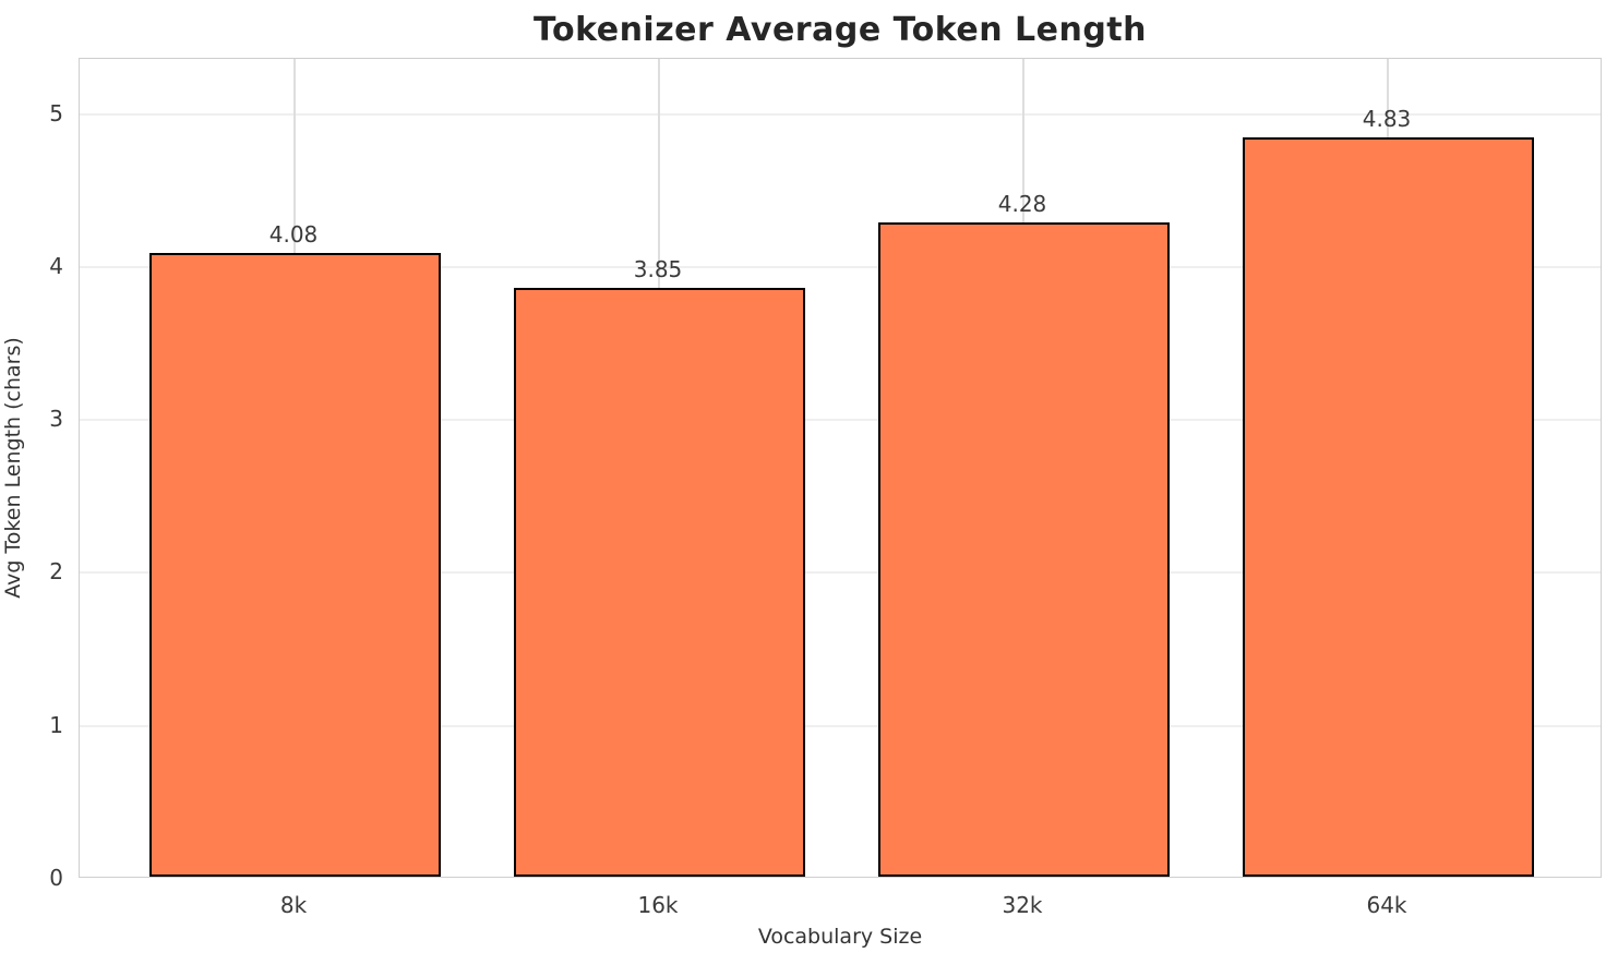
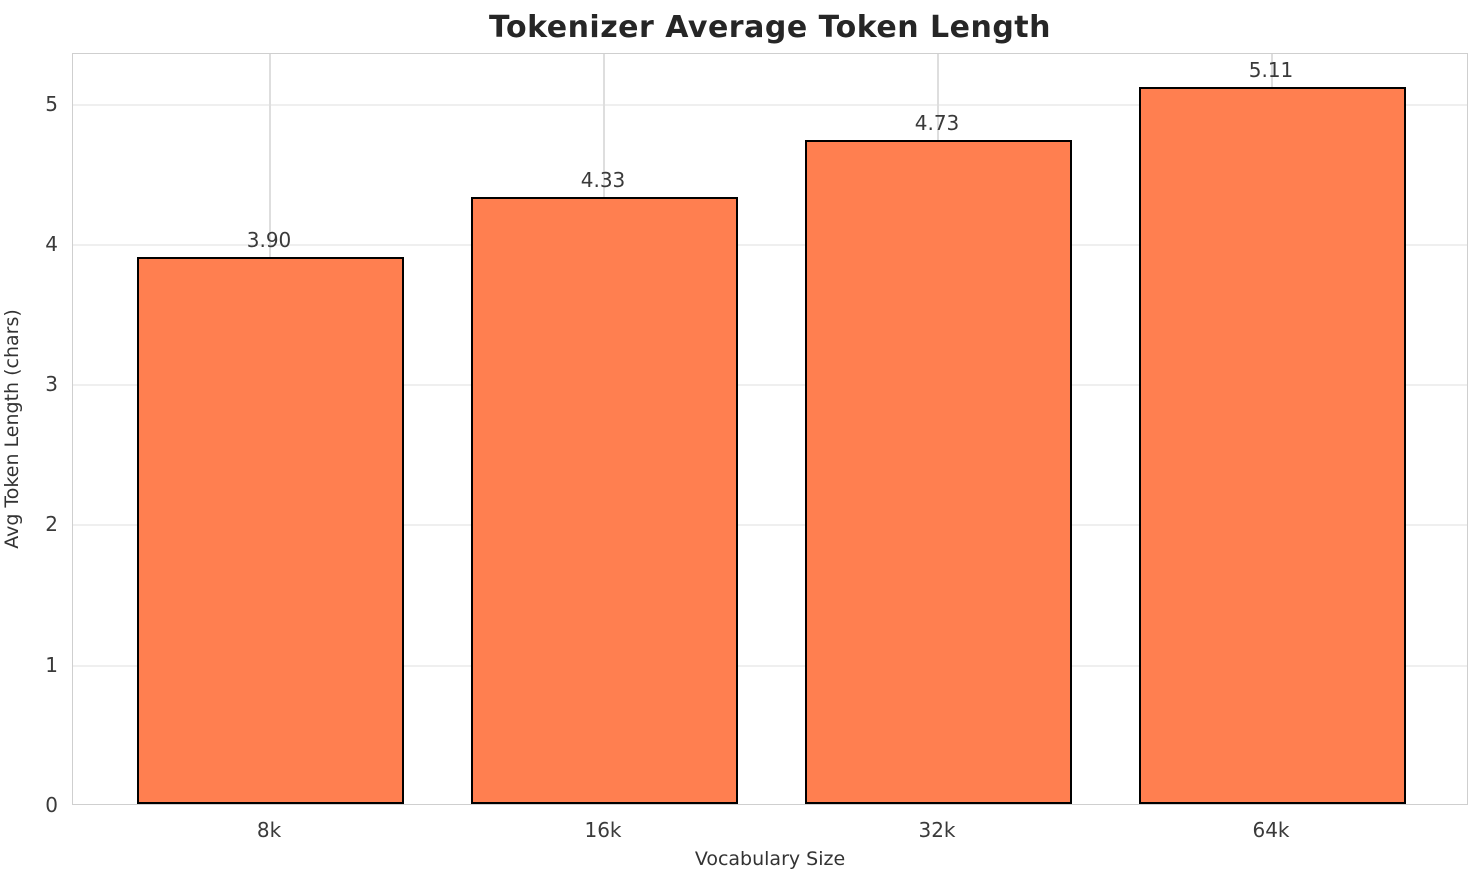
8k: 4.08 -> 3.90
16k: 3.85 -> 4.33
32k: 4.28 -> 4.73
64k: 4.83 -> 5.11
